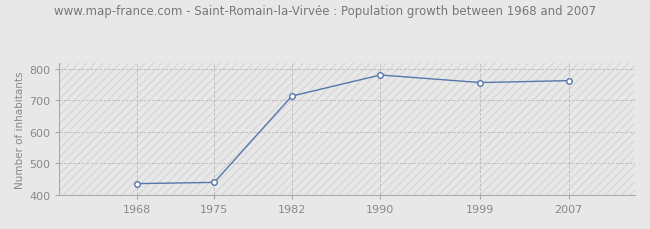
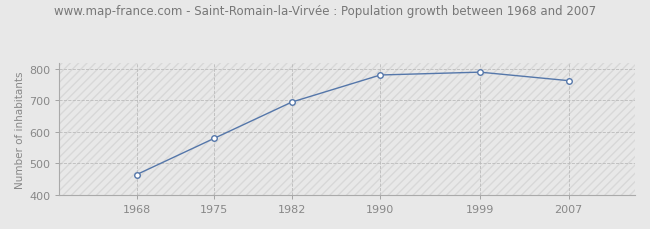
1968: 436 -> 465
1975: 440 -> 580
1982: 714 -> 695
1999: 757 -> 790
